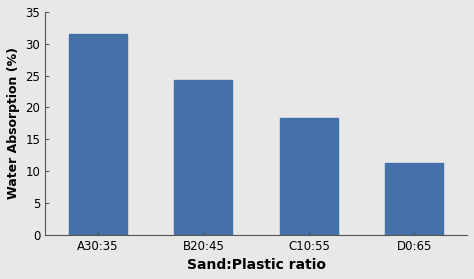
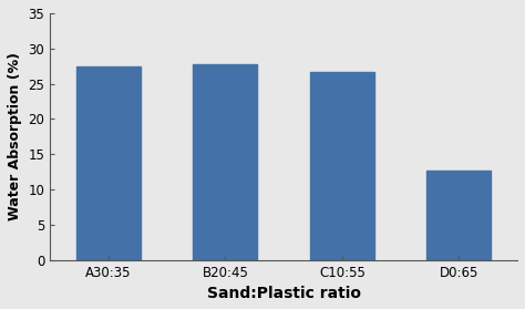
A30:35: 31.5 -> 27.4
B20:45: 24.3 -> 27.8
C10:55: 18.3 -> 26.6
D0:65: 11.3 -> 12.6
